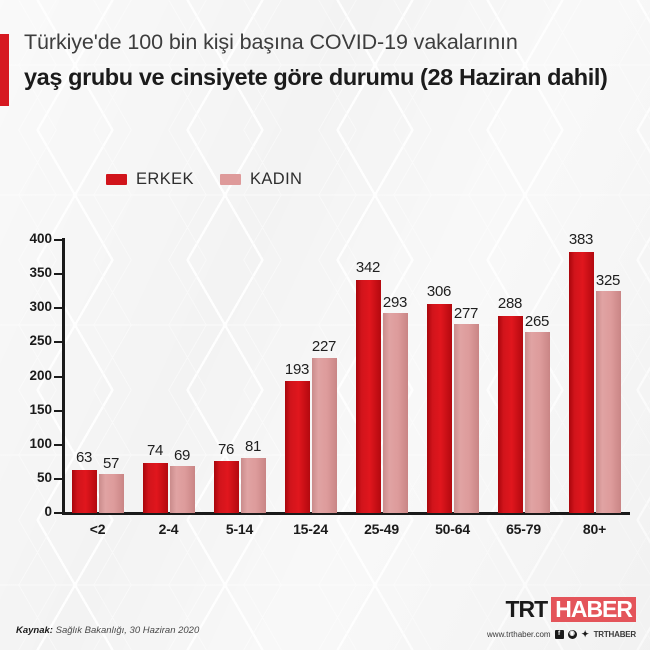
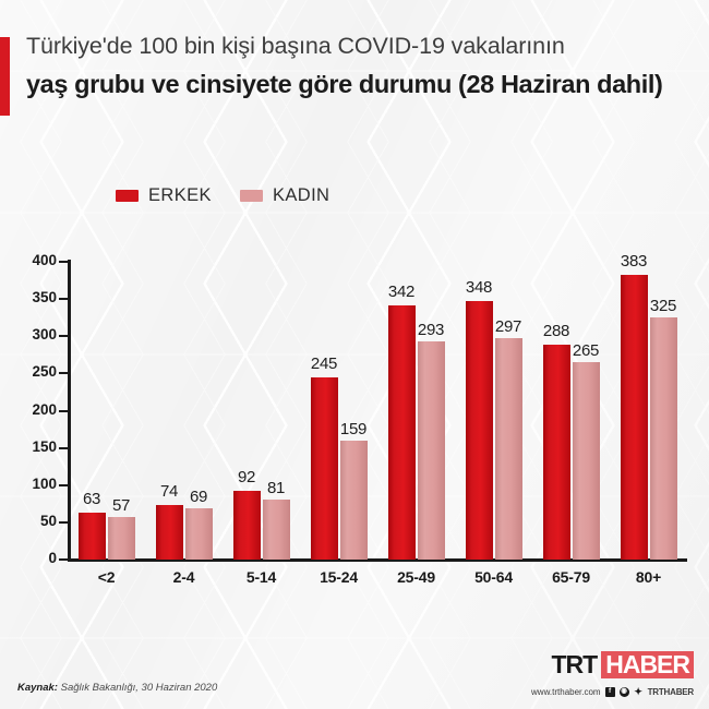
ERKEK/5-14: 76 -> 92
ERKEK/15-24: 193 -> 245
KADIN/15-24: 227 -> 159
ERKEK/50-64: 306 -> 348
KADIN/50-64: 277 -> 297
